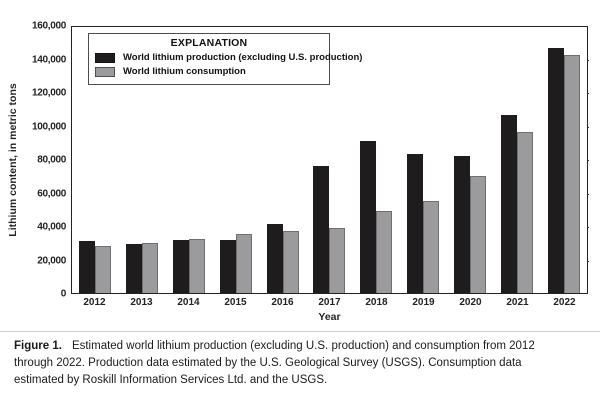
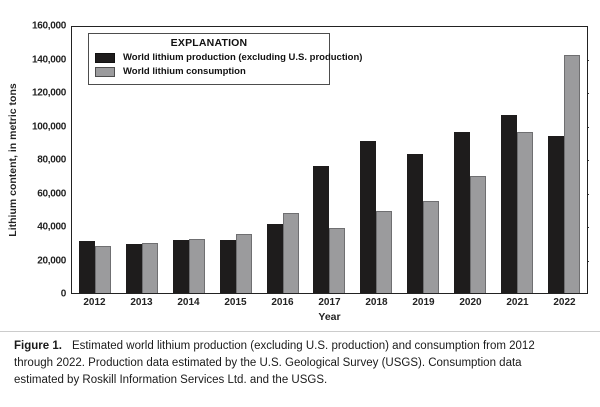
World lithium consumption/2016: 37000 -> 48000
World lithium production (excluding U.S. production)/2020: 82000 -> 96000
World lithium production (excluding U.S. production)/2022: 146000 -> 94000
